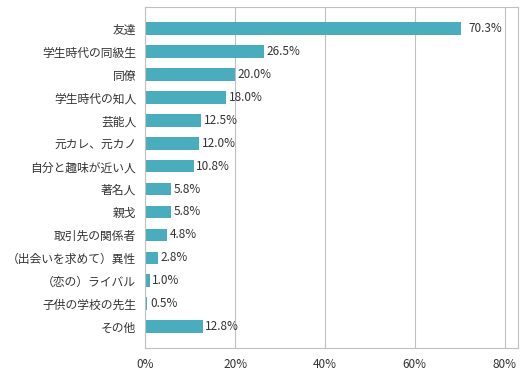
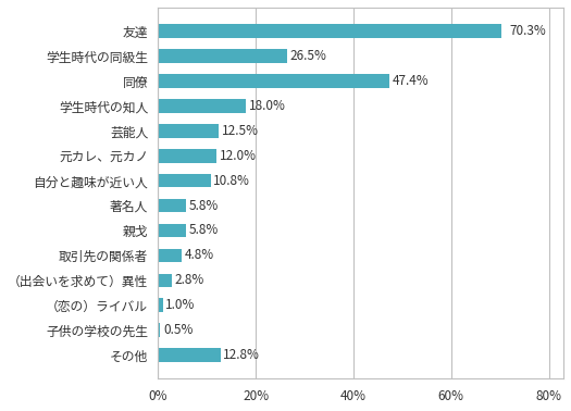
同僚: 20.0% -> 47.4%
